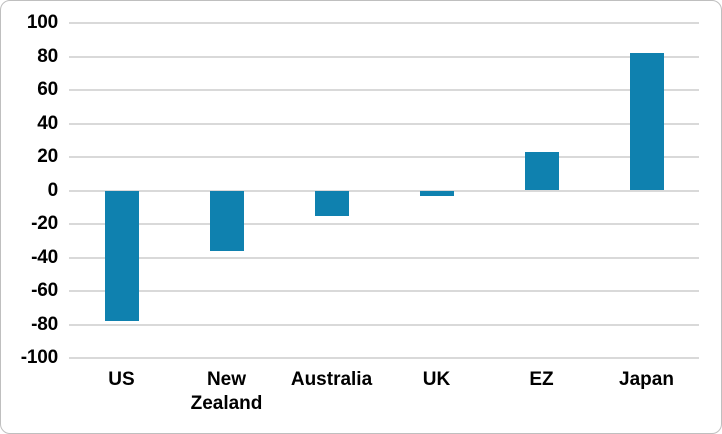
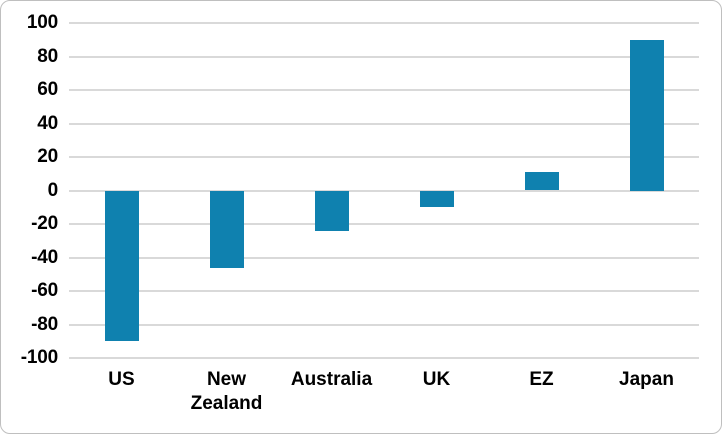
US: -78 -> -90
New Zealand: -36 -> -46
Australia: -15 -> -24
UK: -3 -> -10
EZ: 23 -> 11
Japan: 82 -> 90
